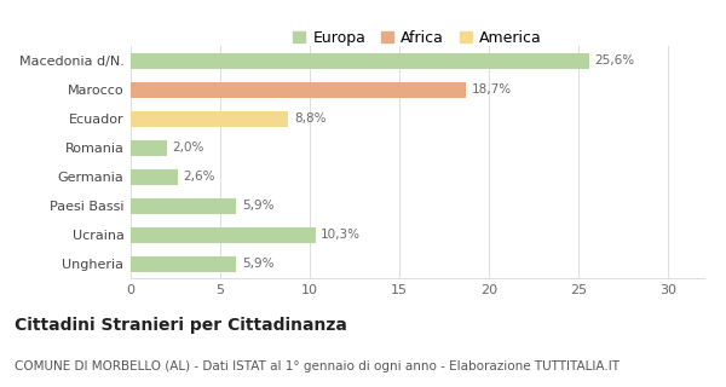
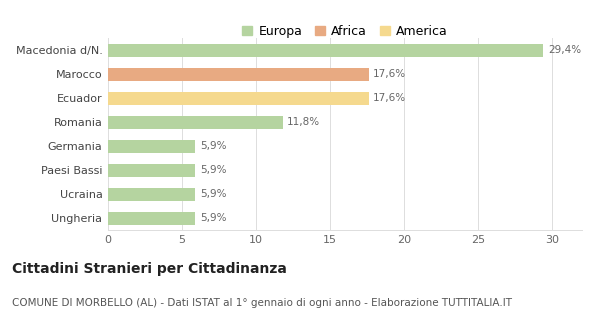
Macedonia d/N.: 25,6% -> 29,4%
Marocco: 18,7% -> 17,6%
Ecuador: 8,8% -> 17,6%
Romania: 2,0% -> 11,8%
Germania: 2,6% -> 5,9%
Ucraina: 10,3% -> 5,9%
